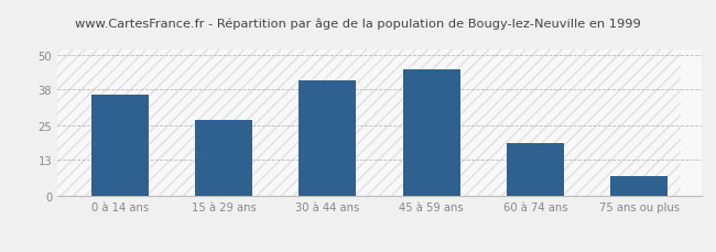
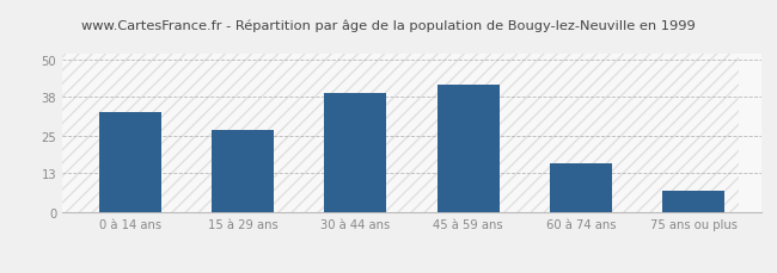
0 à 14 ans: 36 -> 33
30 à 44 ans: 41 -> 39
45 à 59 ans: 45 -> 42
60 à 74 ans: 19 -> 16
